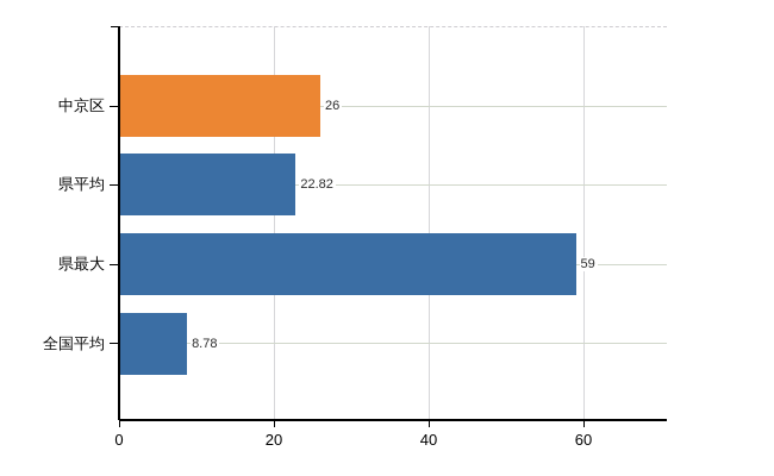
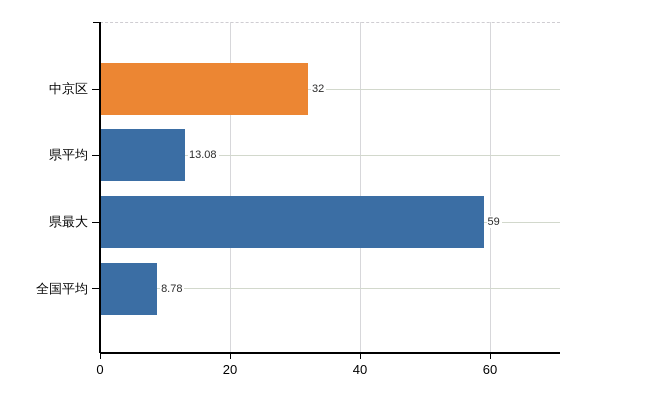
中京区: 26 -> 32
県平均: 22.82 -> 13.08
